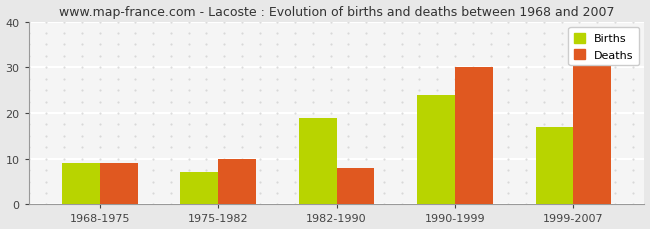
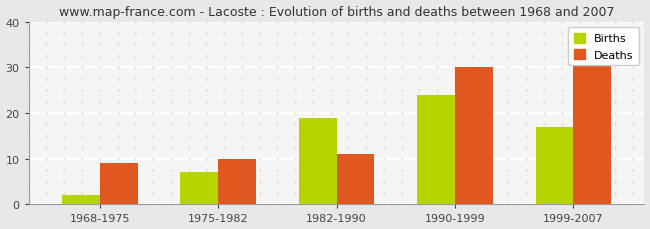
Births/1968-1975: 9 -> 2
Deaths/1982-1990: 8 -> 11
